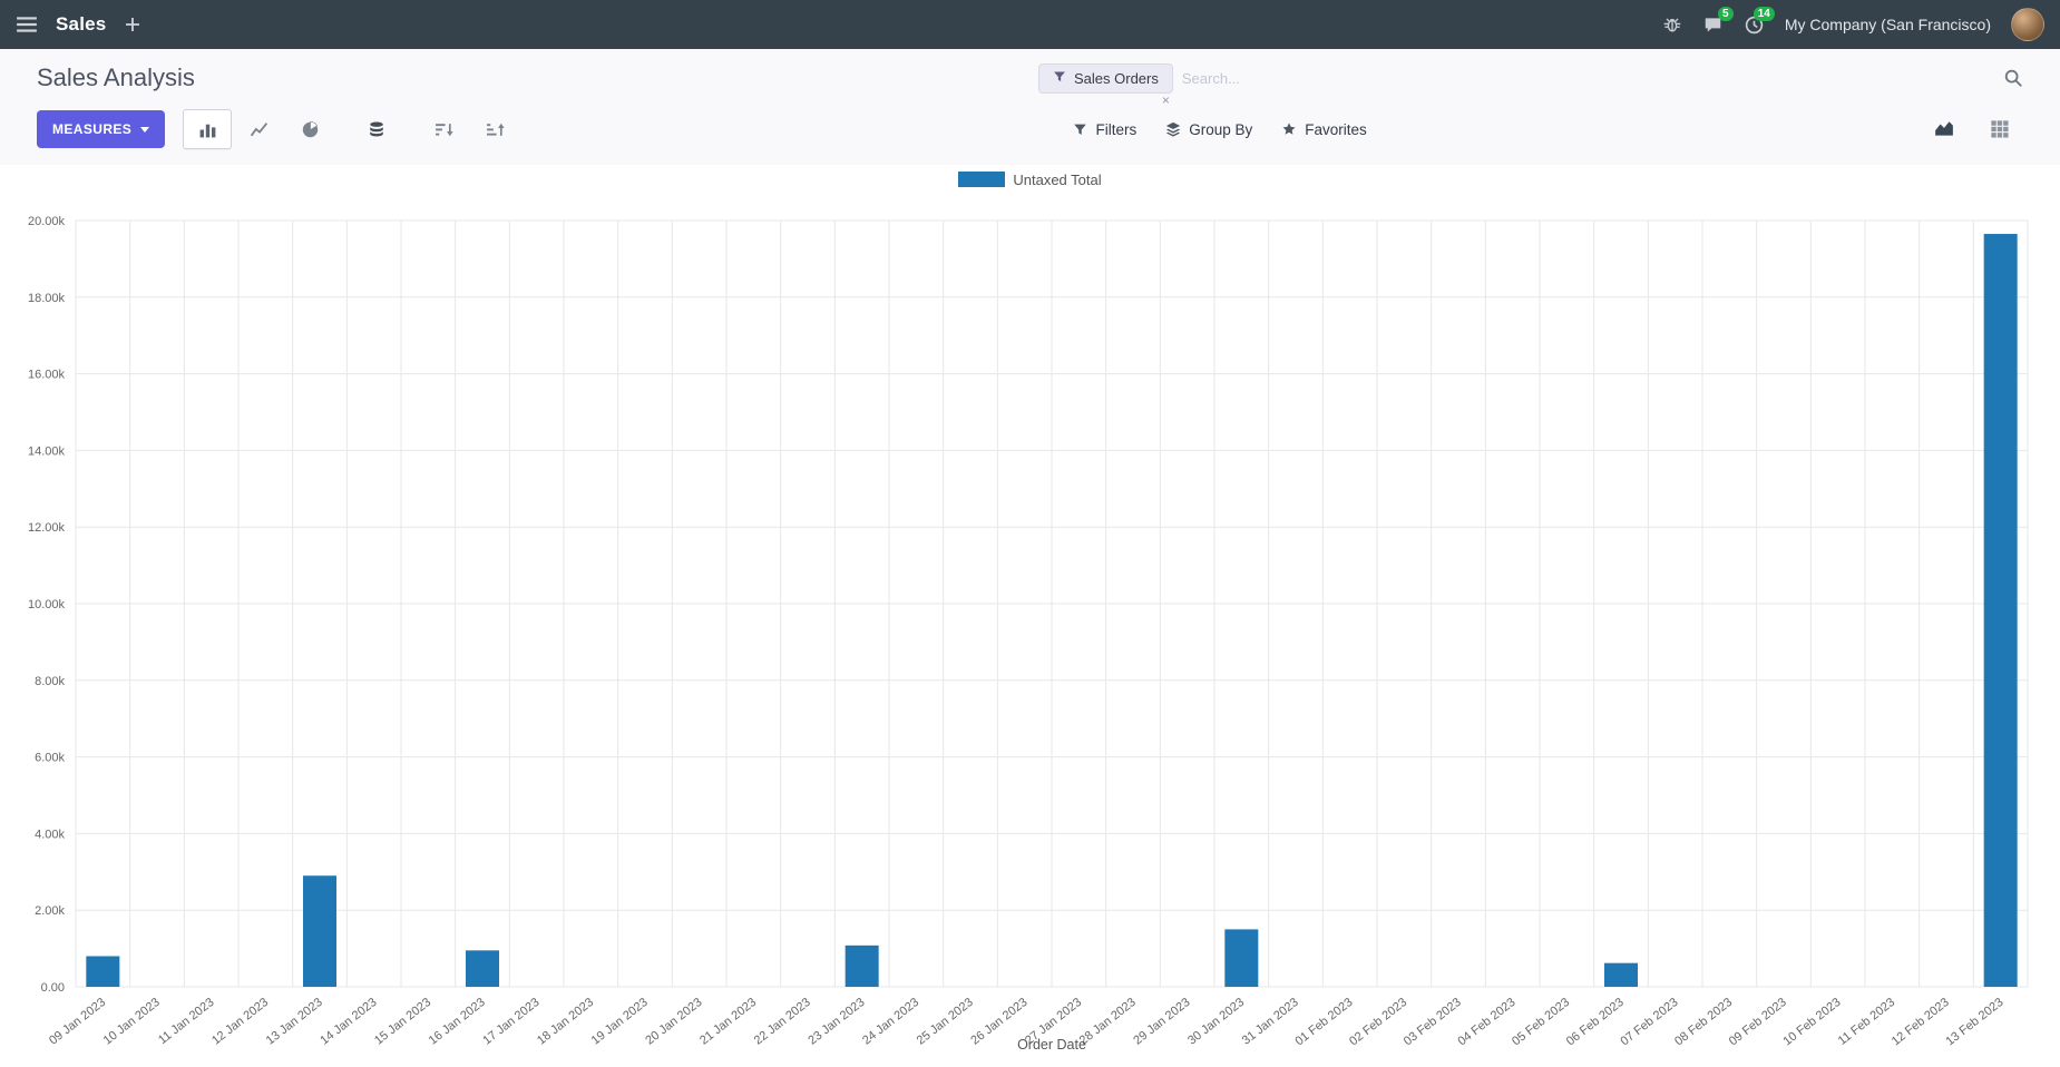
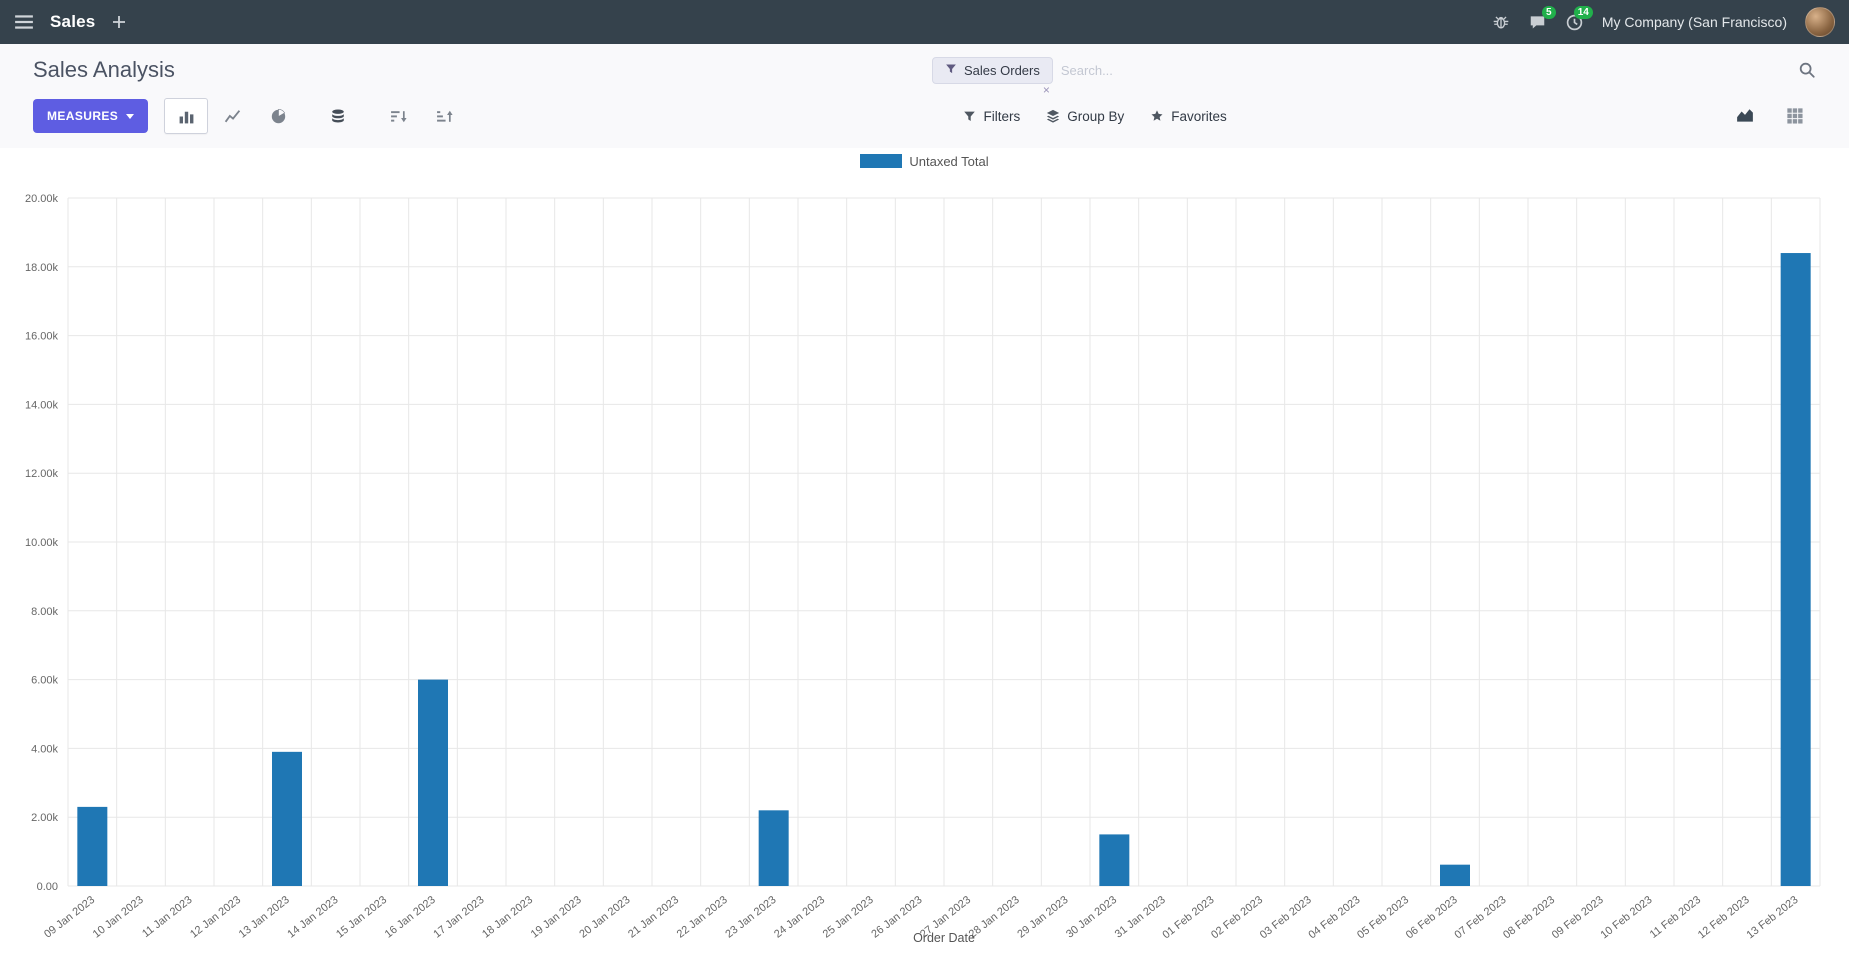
09 Jan 2023: 0.8k -> 2.3k
13 Jan 2023: 2.9k -> 3.9k
16 Jan 2023: 1.0k -> 6.0k
23 Jan 2023: 1.1k -> 2.2k
13 Feb 2023: 19.6k -> 18.4k
